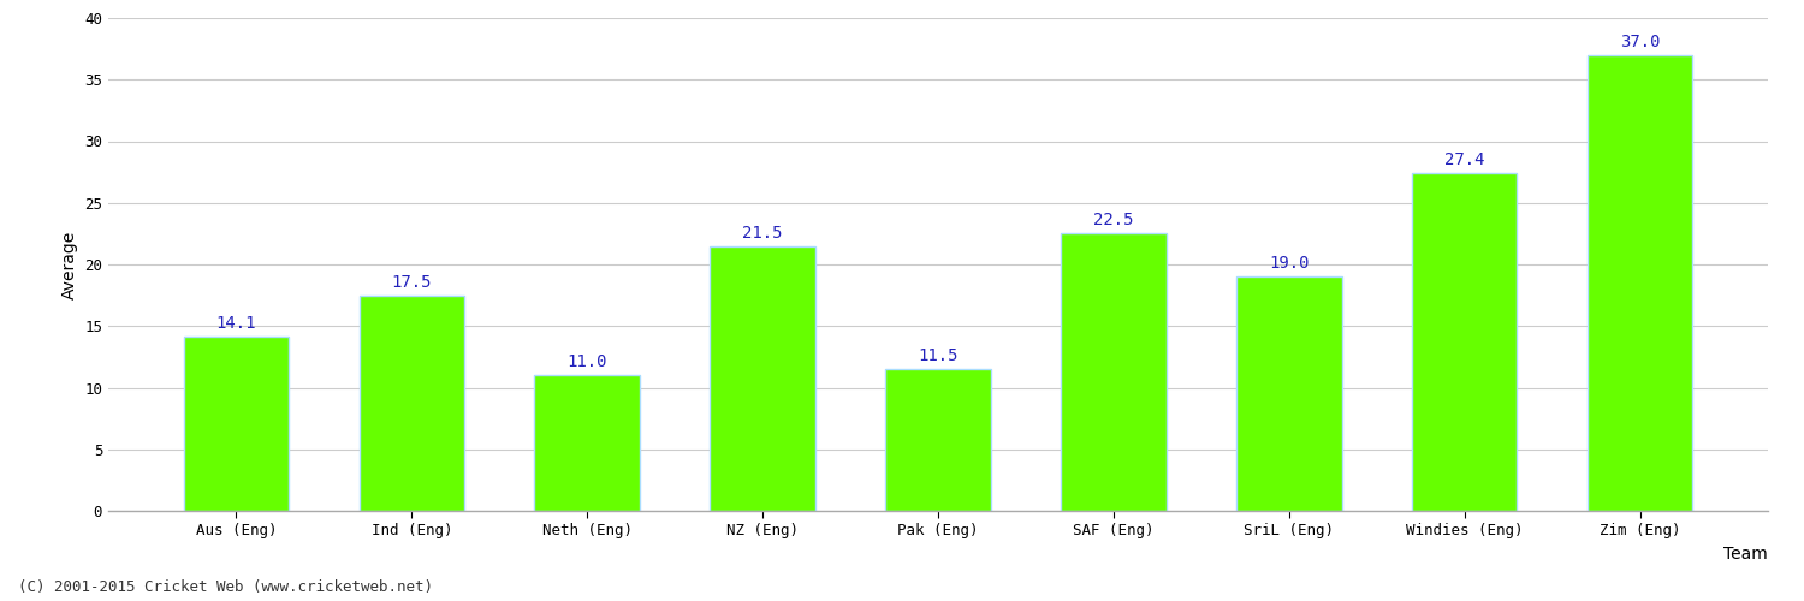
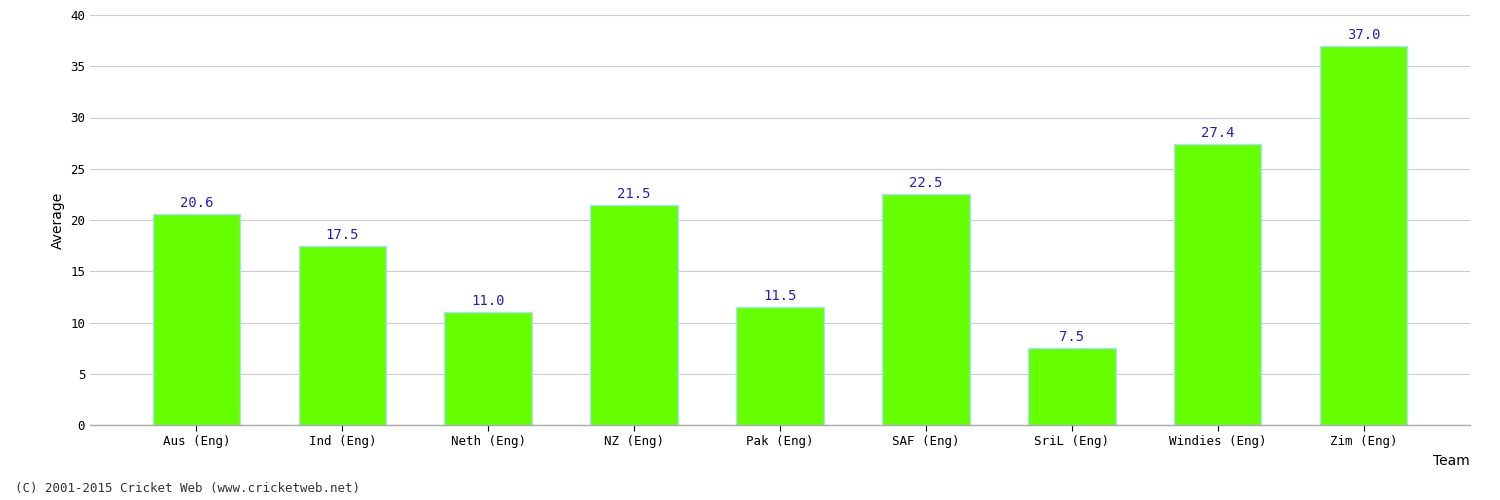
Aus (Eng): 14.1 -> 20.6
SriL (Eng): 19.0 -> 7.5
